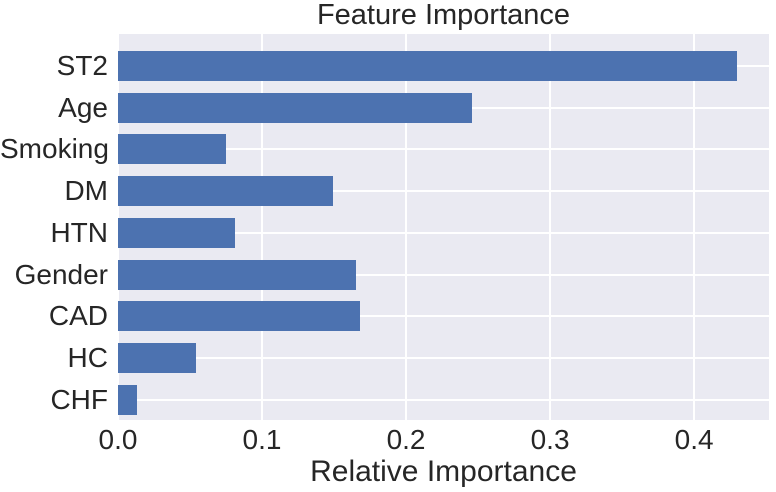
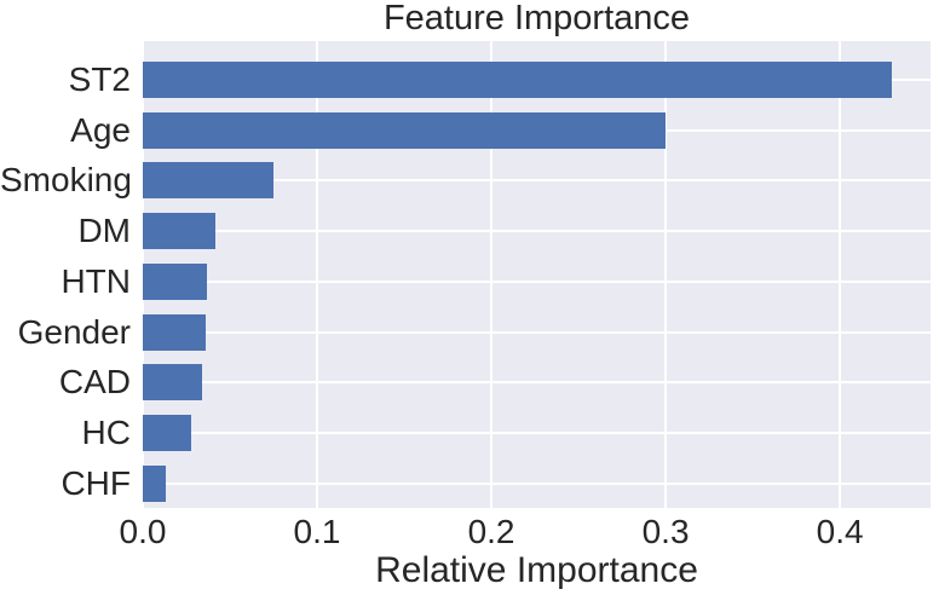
Age: 0.246 -> 0.300
DM: 0.149 -> 0.042
HTN: 0.081 -> 0.037
Gender: 0.165 -> 0.036
CAD: 0.168 -> 0.034
HC: 0.054 -> 0.028
